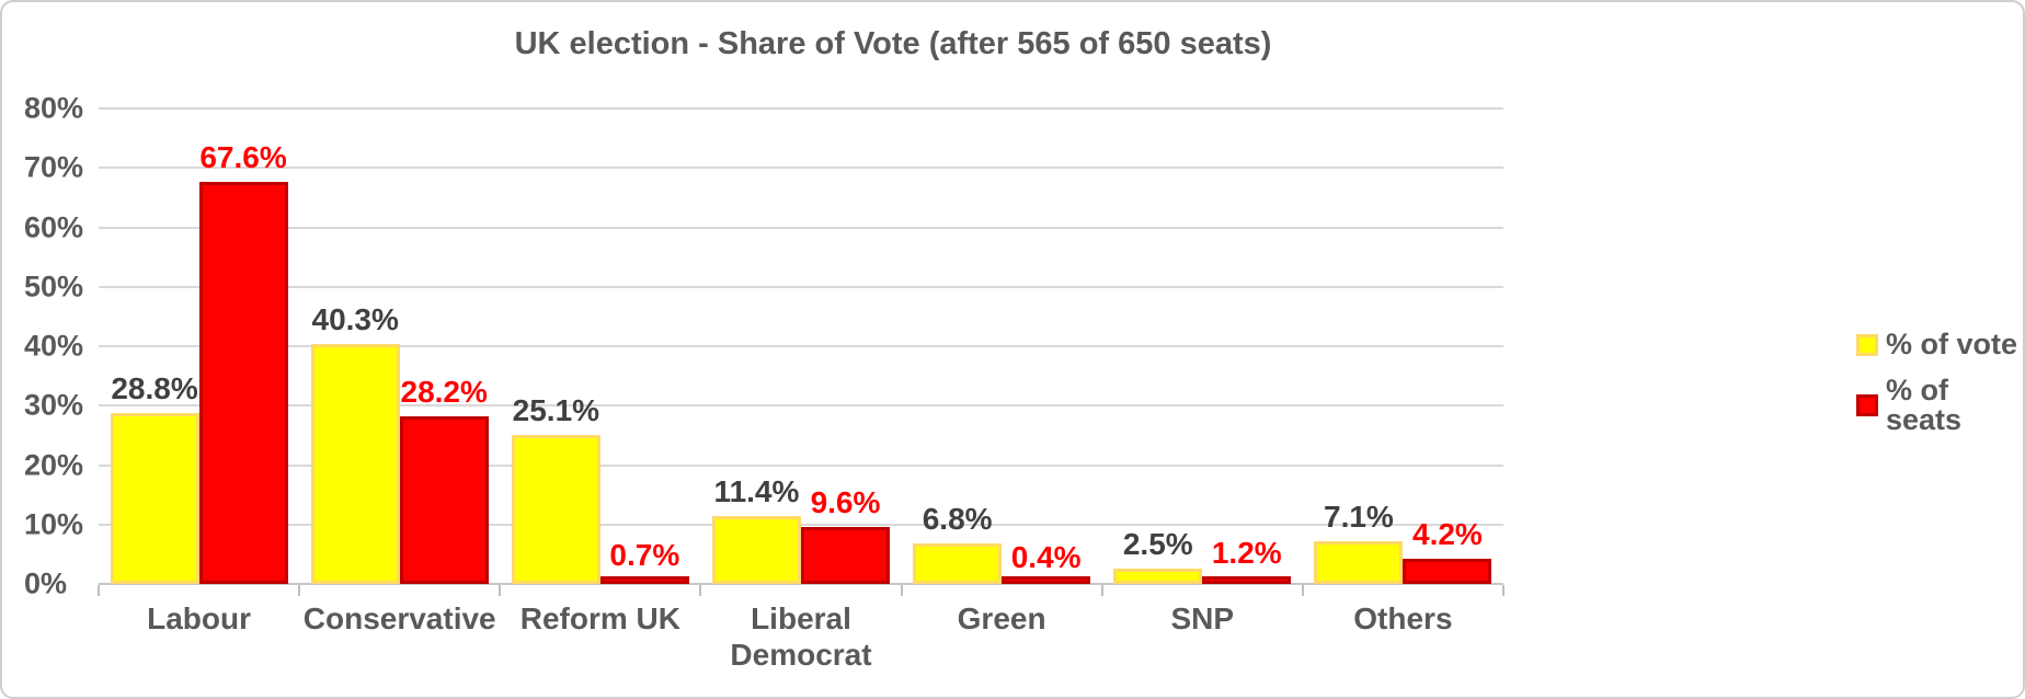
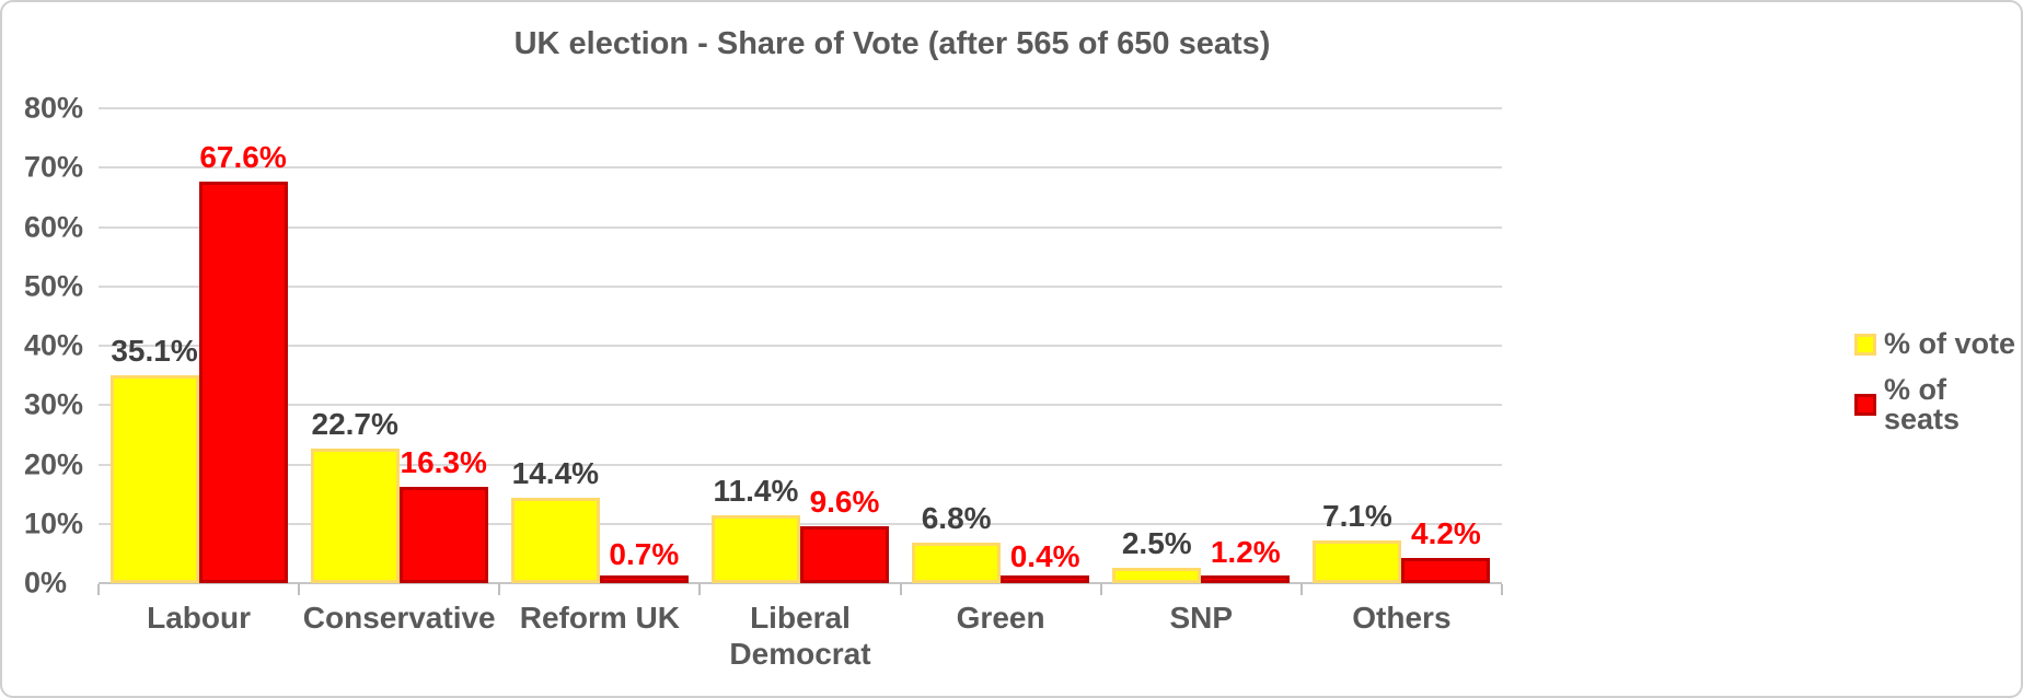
% of vote/Labour: 28.8% -> 35.1%
% of vote/Conservative: 40.3% -> 22.7%
% of seats/Conservative: 28.2% -> 16.3%
% of vote/Reform UK: 25.1% -> 14.4%
